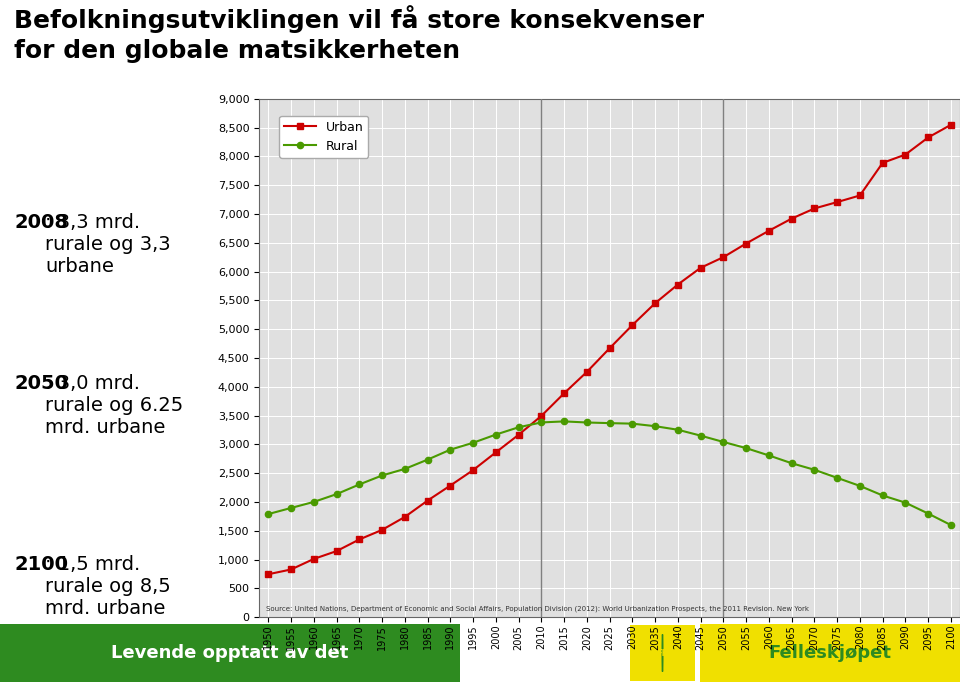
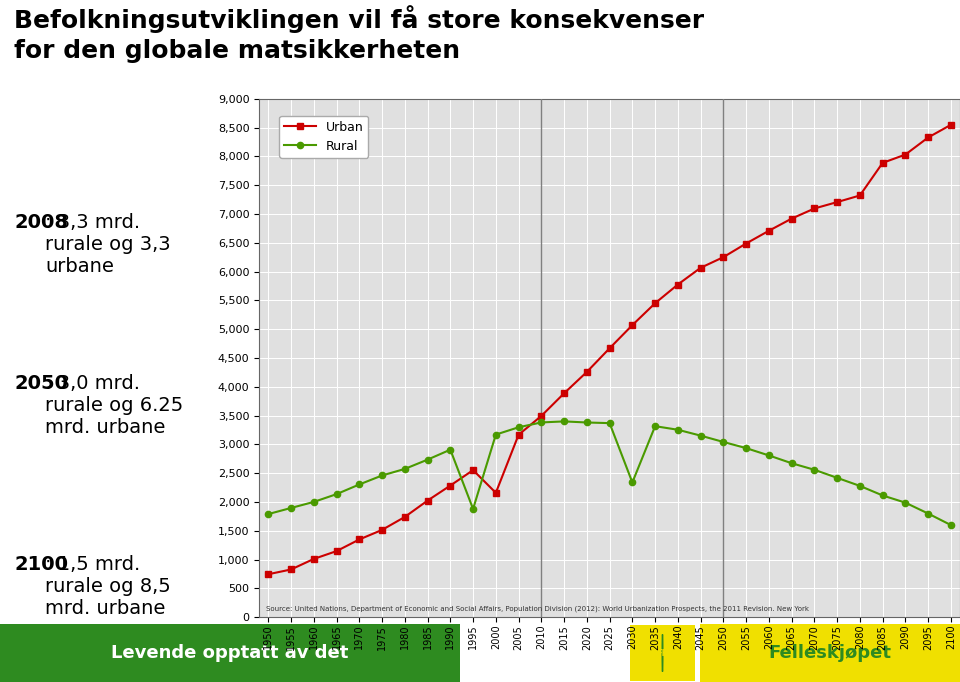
Rural/1995: 3,030 -> 1,880
Urban/2000: 2,860 -> 2,160
Rural/2030: 3,360 -> 2,340
